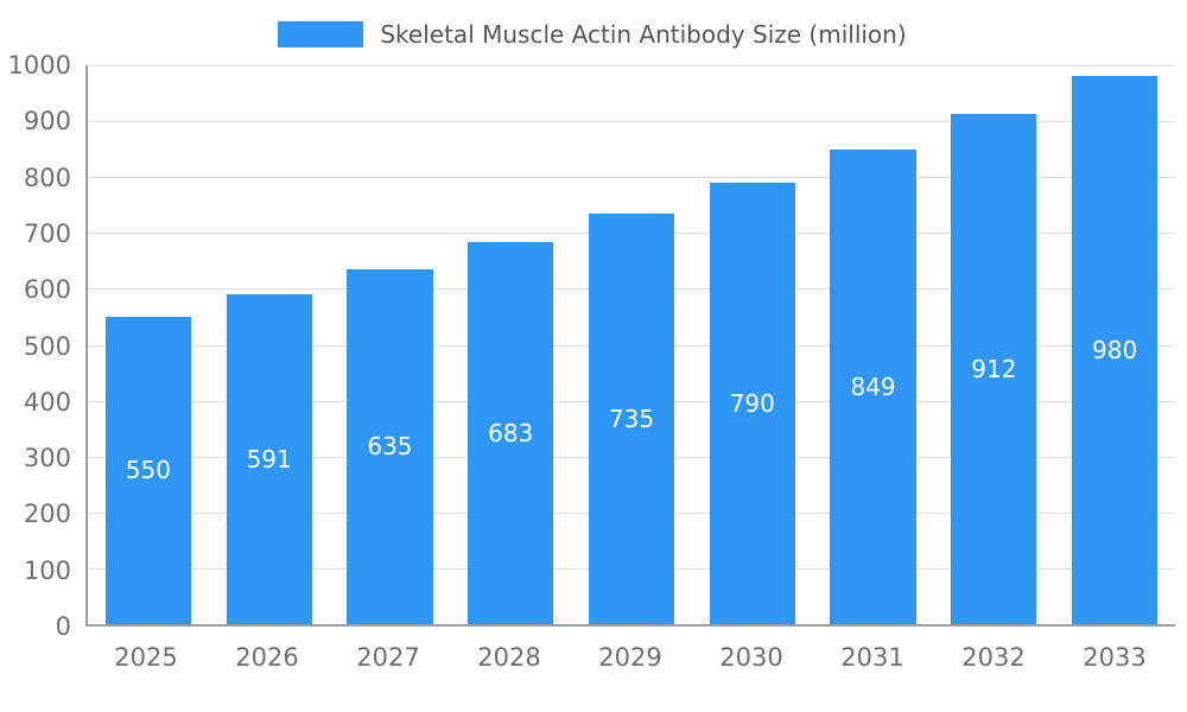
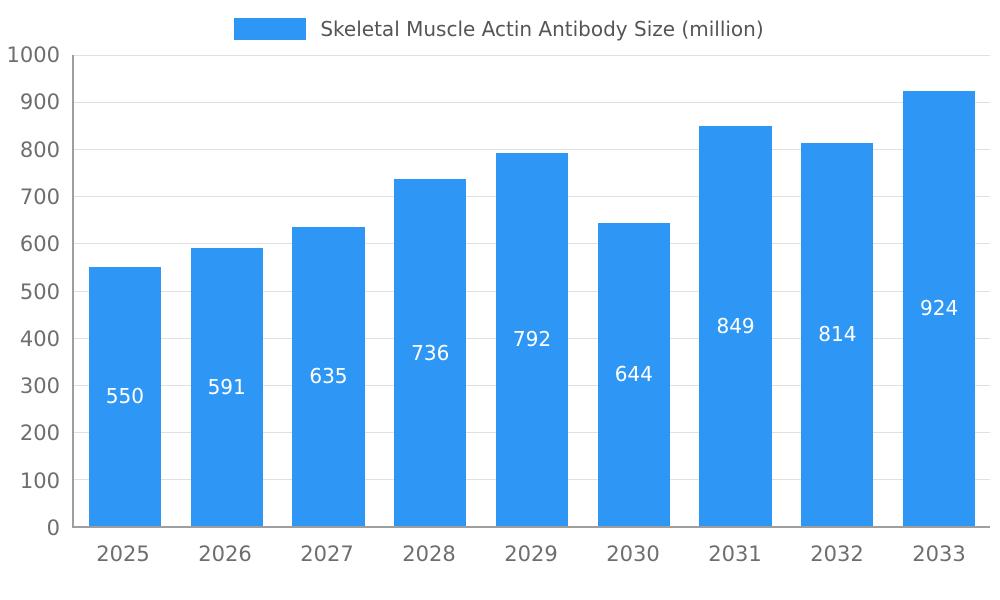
2028: 683 -> 736
2029: 735 -> 792
2030: 790 -> 644
2032: 912 -> 814
2033: 980 -> 924
